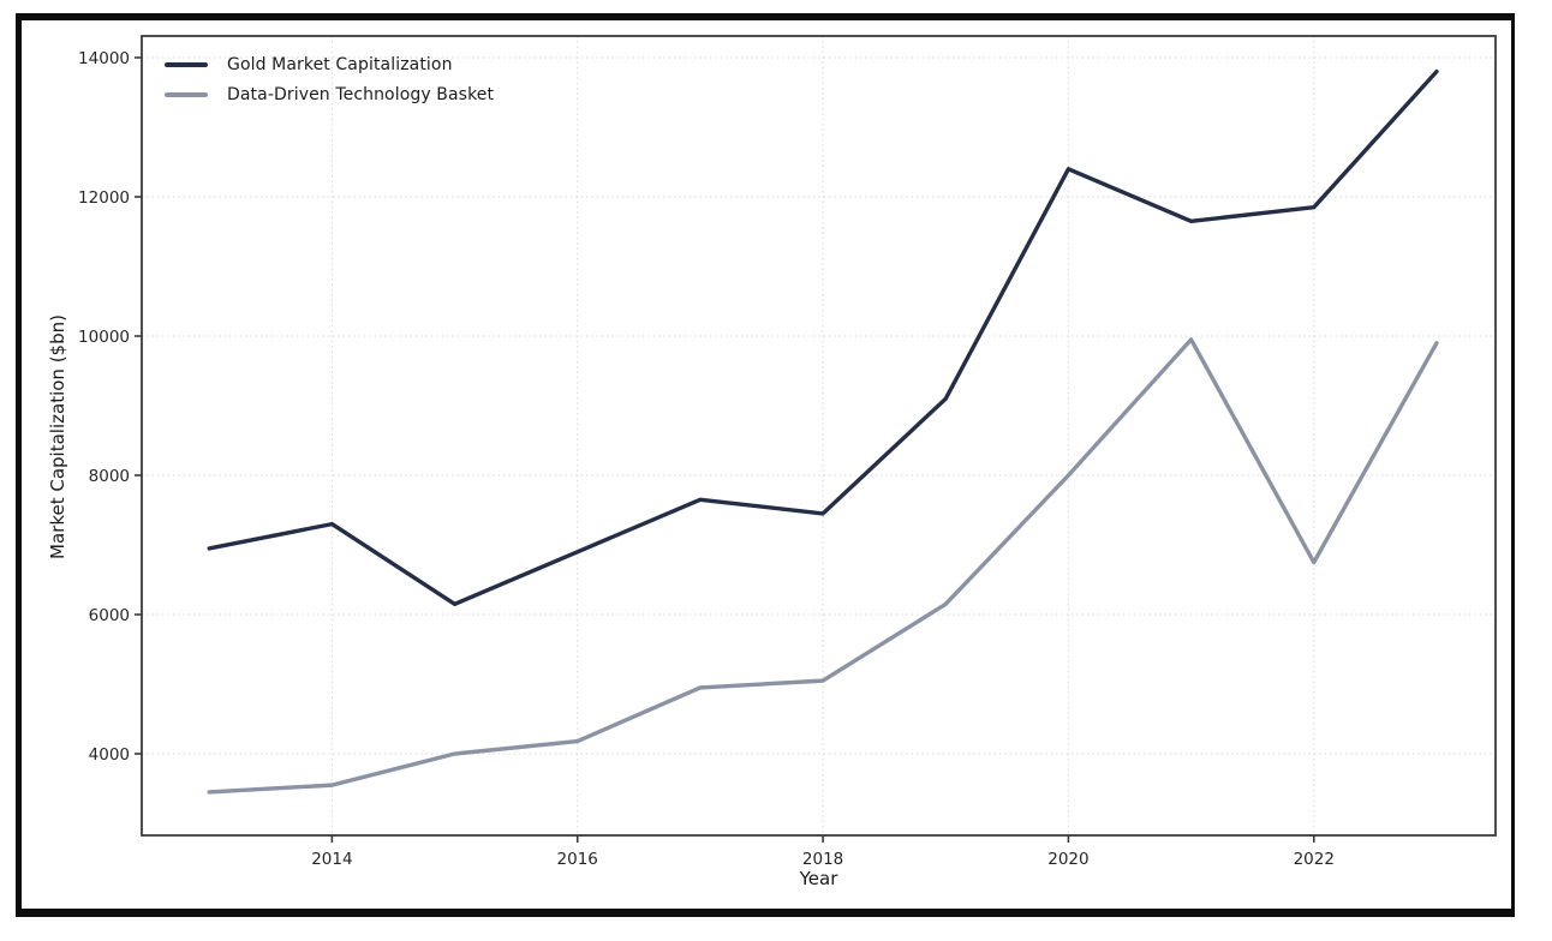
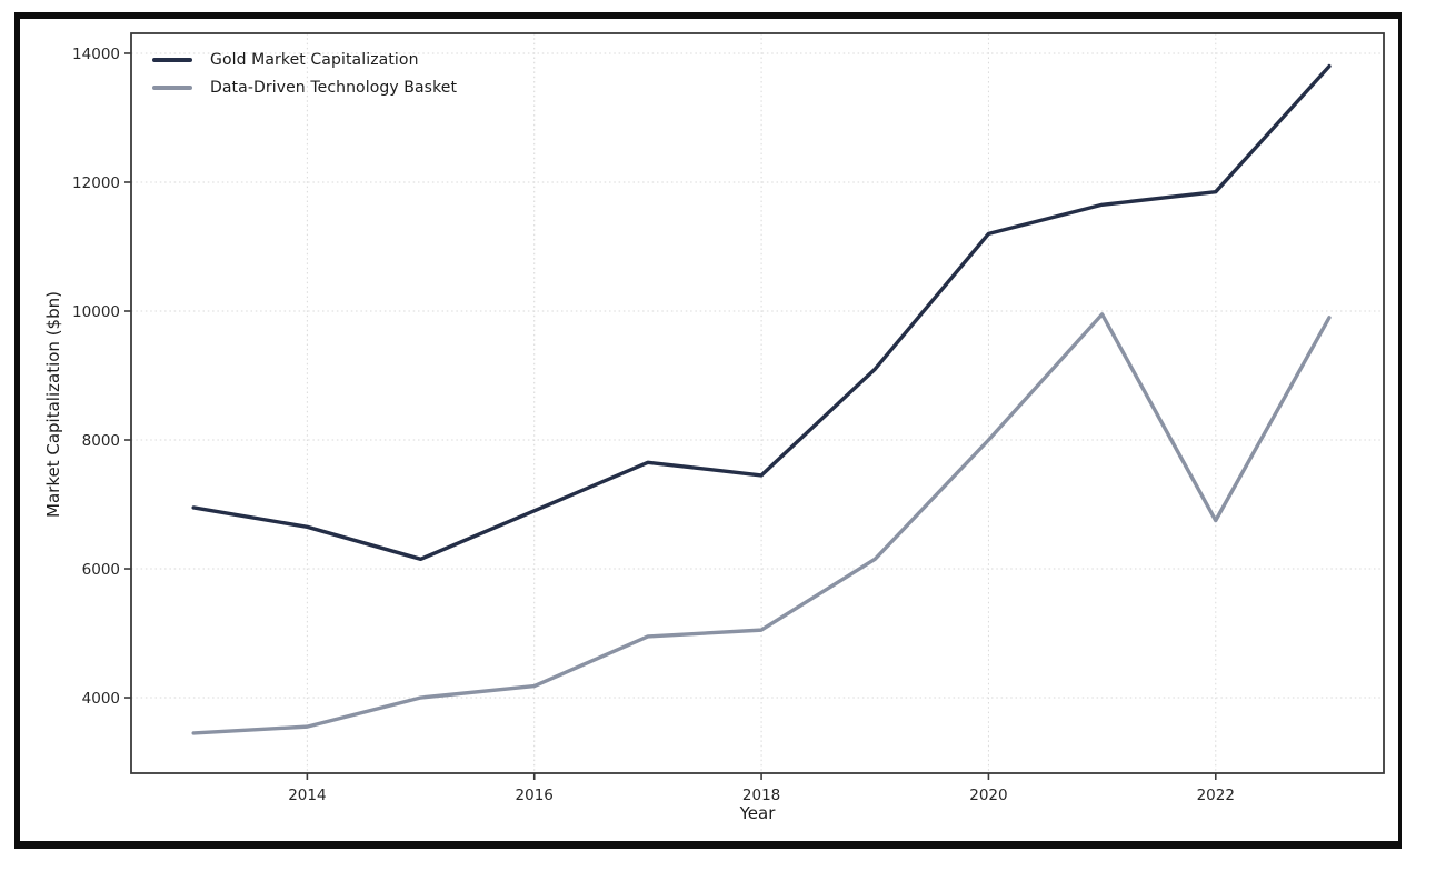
Gold Market Capitalization/2014: 7300 -> 6600
Gold Market Capitalization/2020: 12400 -> 11200
